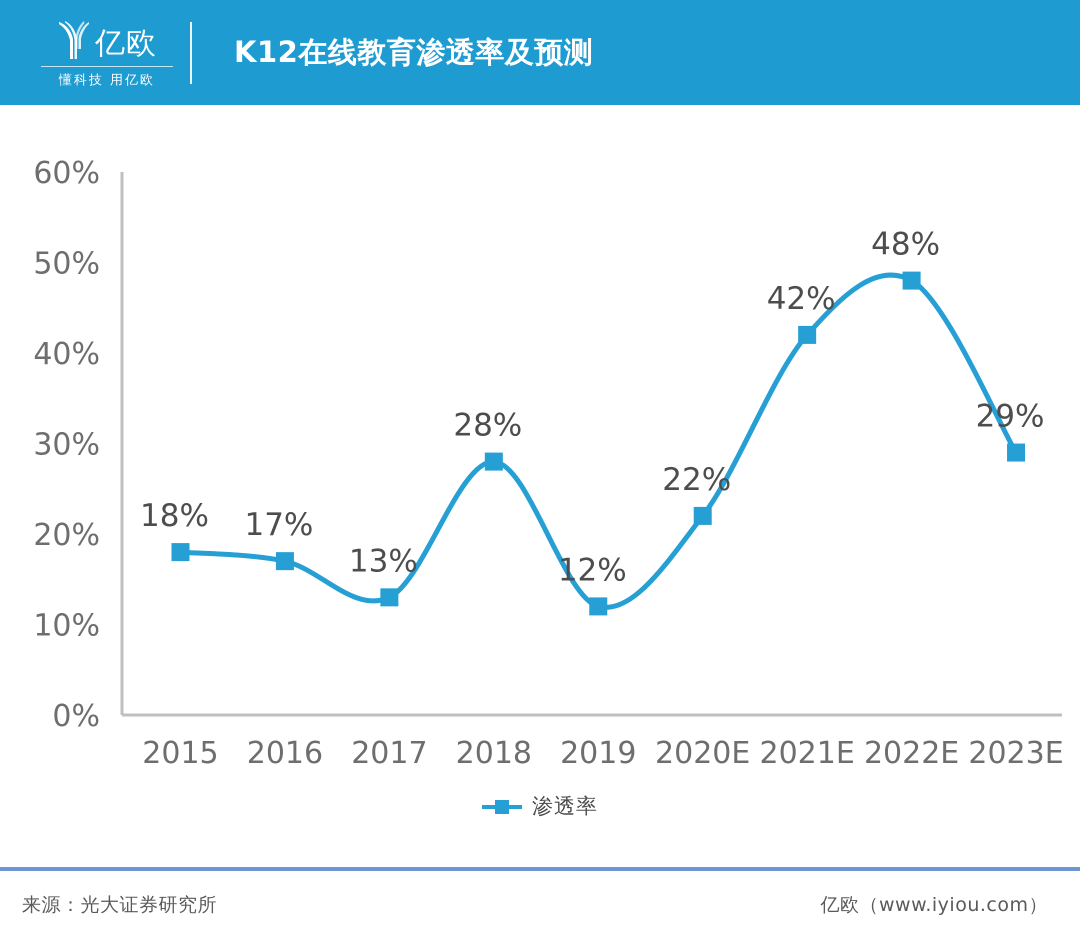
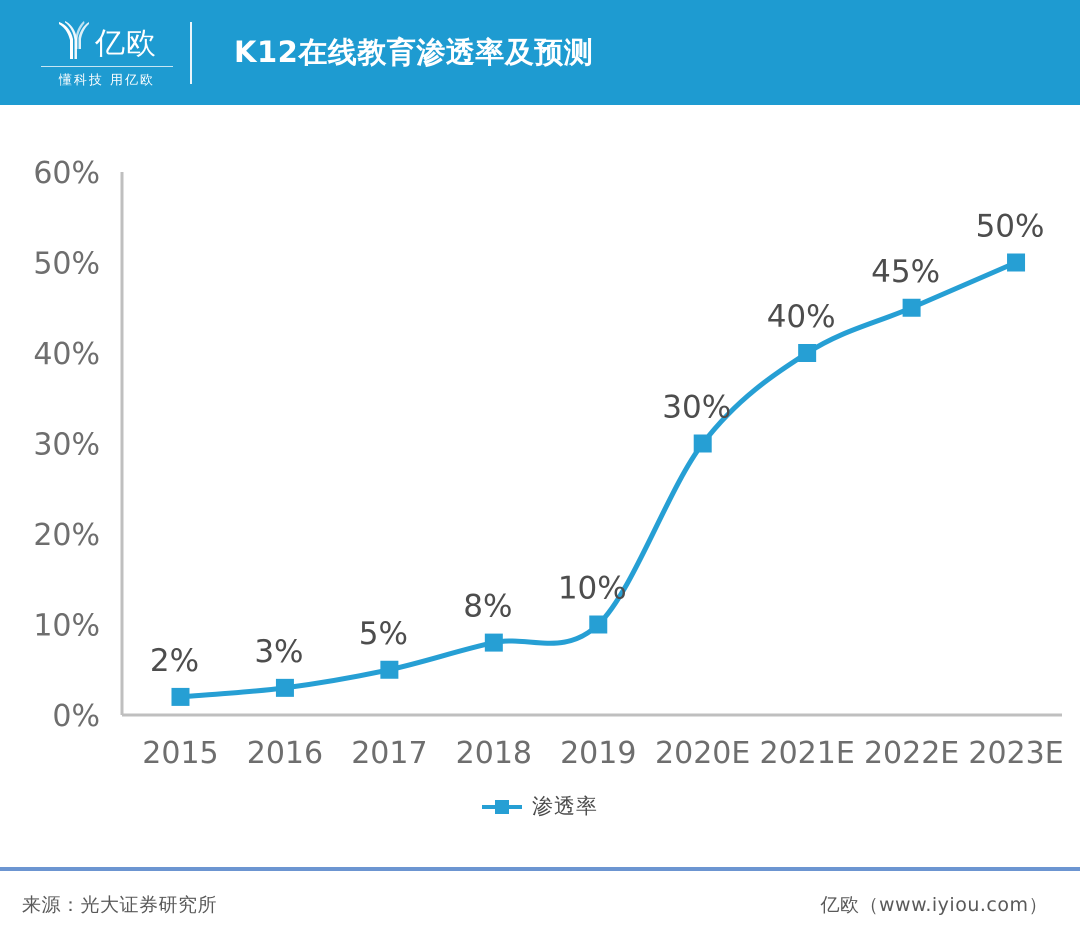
2015: 18% -> 2%
2016: 17% -> 3%
2017: 13% -> 5%
2018: 28% -> 8%
2019: 12% -> 10%
2020E: 22% -> 30%
2021E: 42% -> 40%
2022E: 48% -> 45%
2023E: 29% -> 50%
